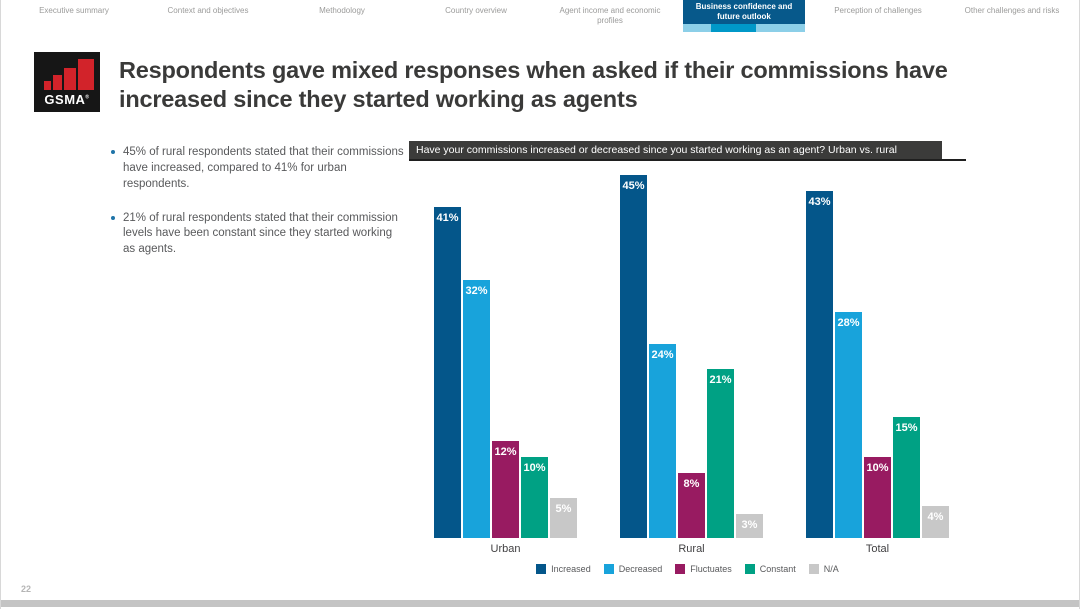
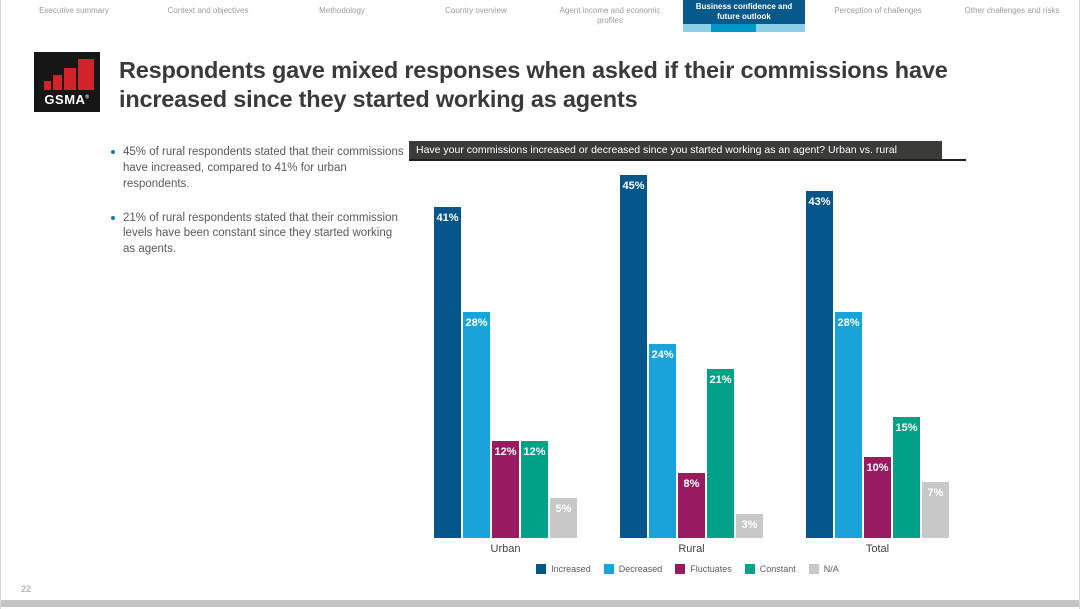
Decreased/Urban: 32% -> 28%
Constant/Urban: 10% -> 12%
N/A/Total: 4% -> 7%
